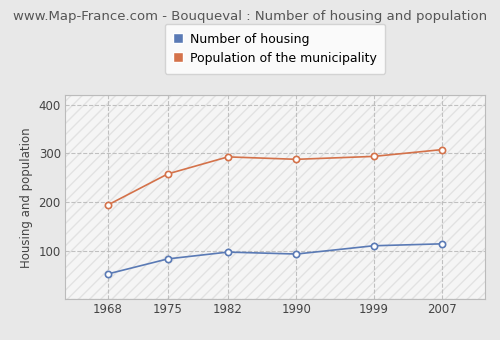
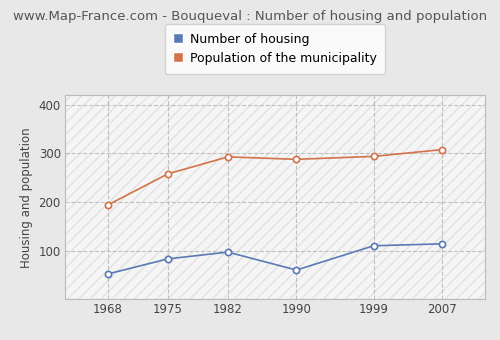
Number of housing/1990: 93 -> 60
